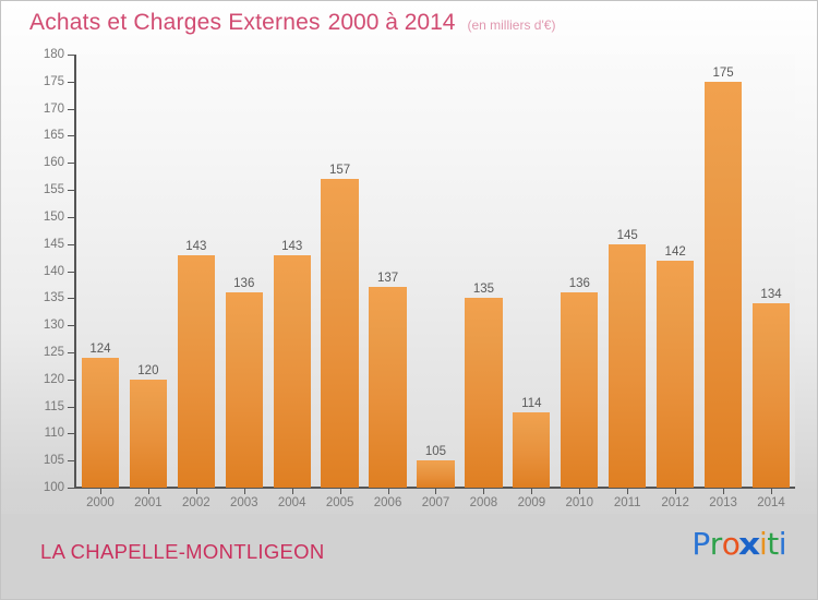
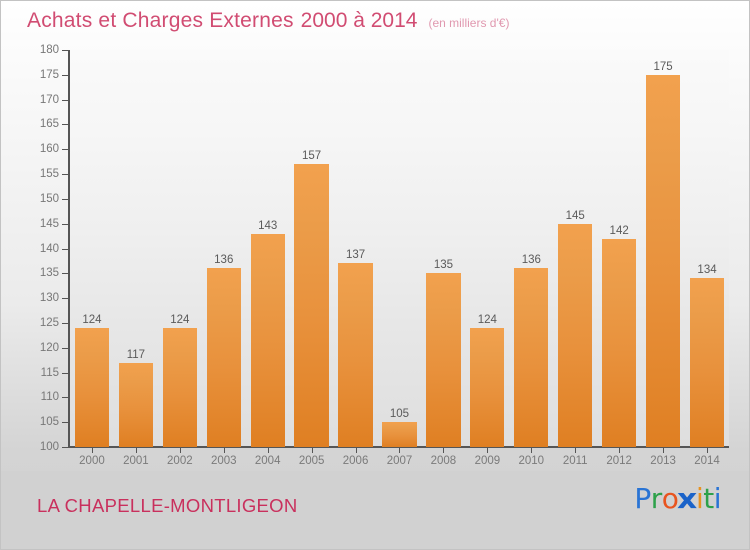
2001: 120 -> 117
2002: 143 -> 124
2009: 114 -> 124
